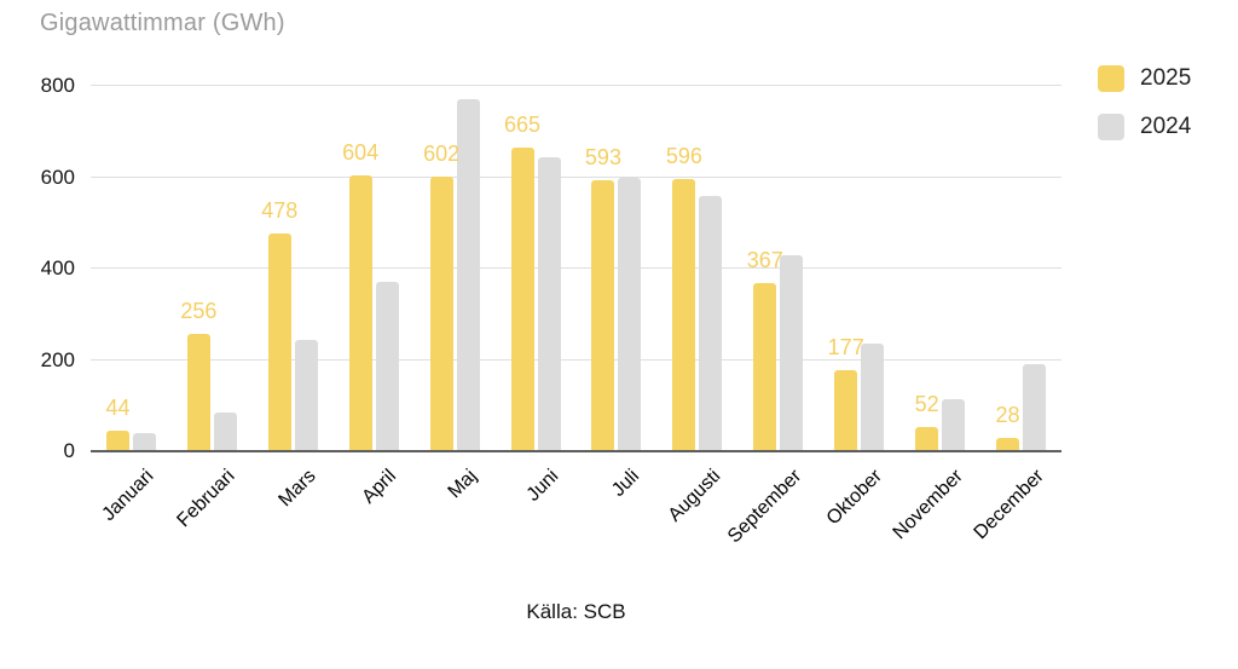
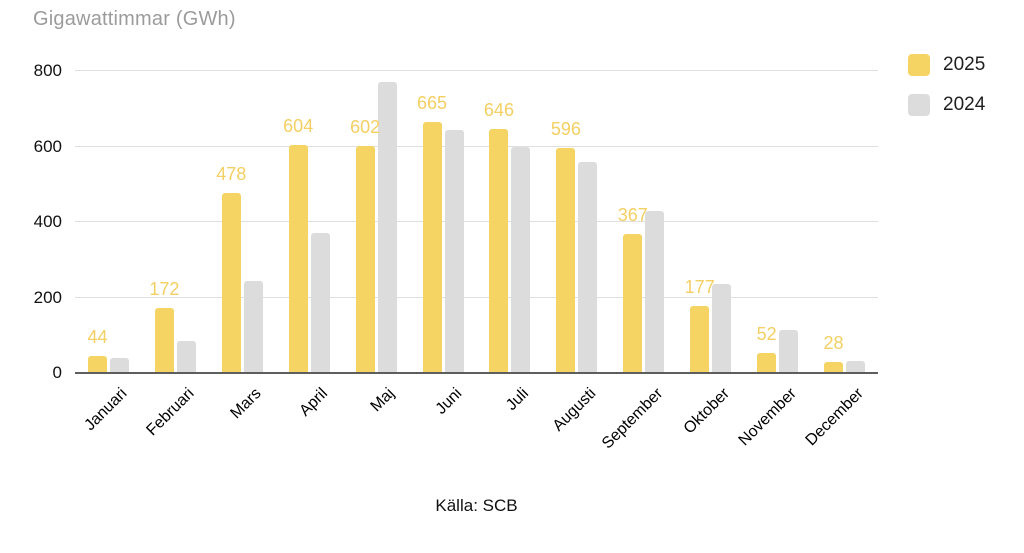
2025/Februari: 256 -> 172
2025/Juli: 593 -> 646
2024/December: 190 -> 30
